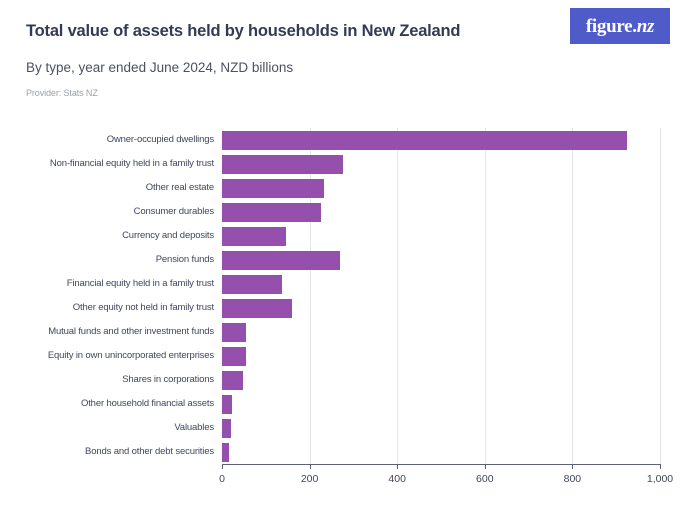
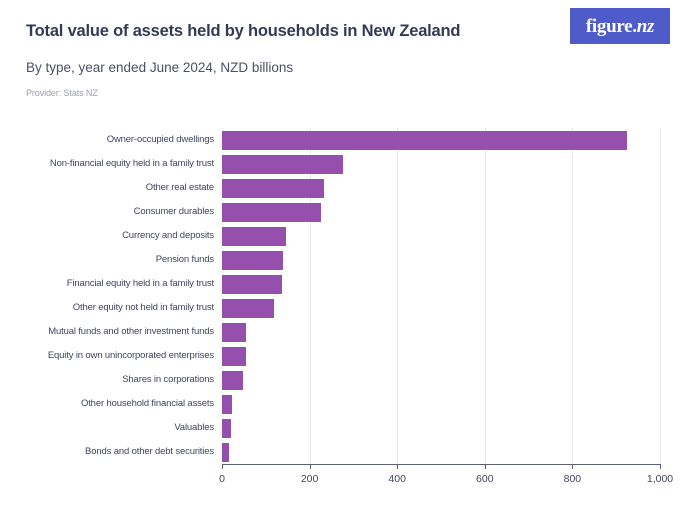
Pension funds: 270 -> 140
Other equity not held in family trust: 160 -> 120
